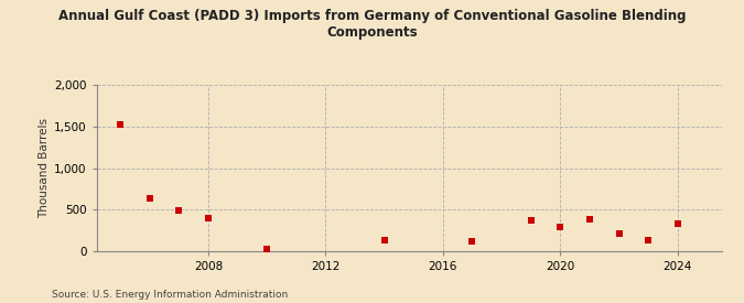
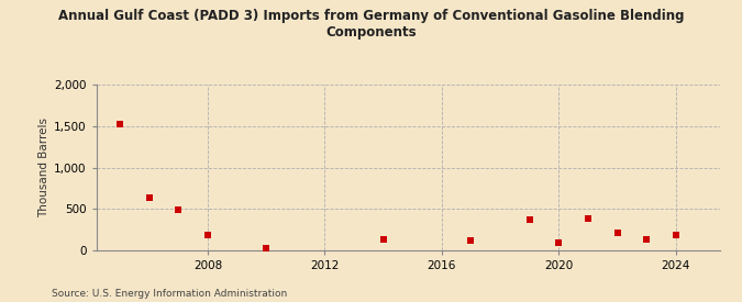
2008: 400 -> 180
2020: 300 -> 90
2024: 340 -> 200
